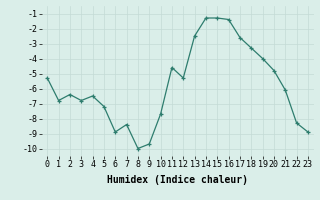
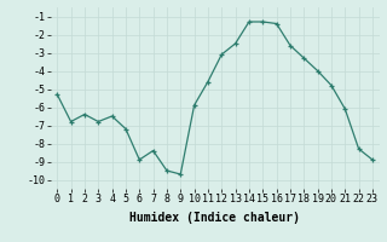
8: -10.0 -> -9.5
10: -7.7 -> -5.9
12: -5.3 -> -3.1
